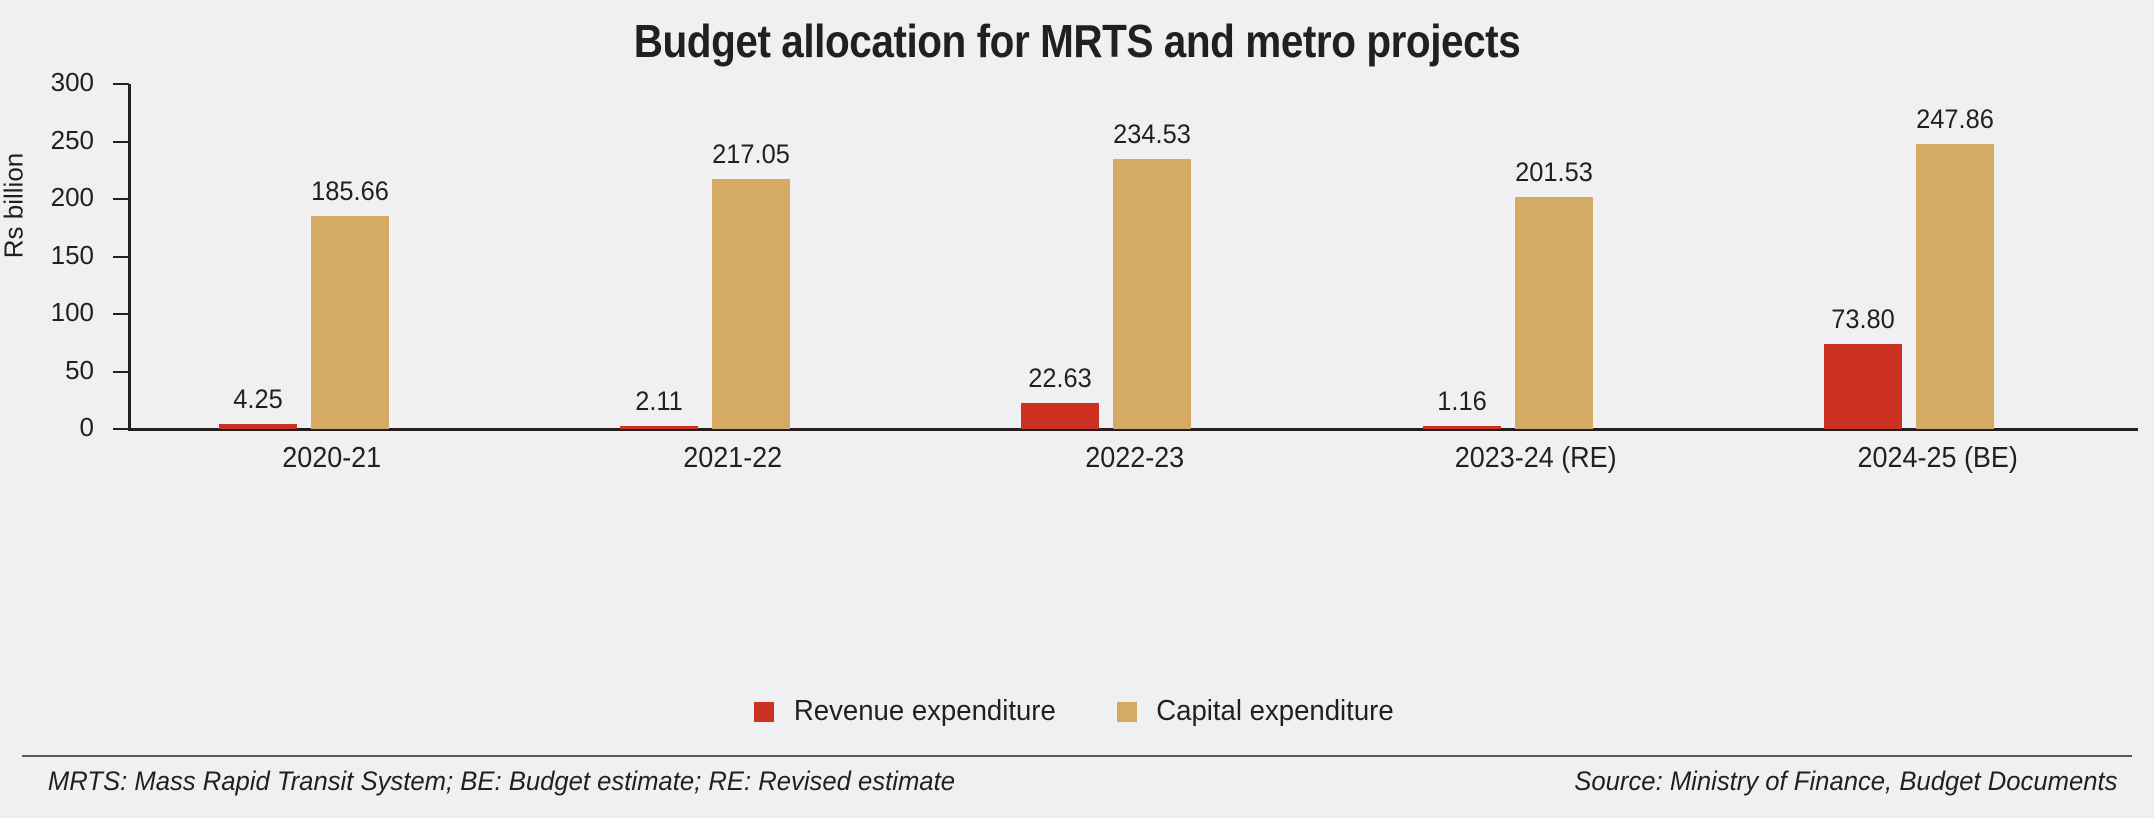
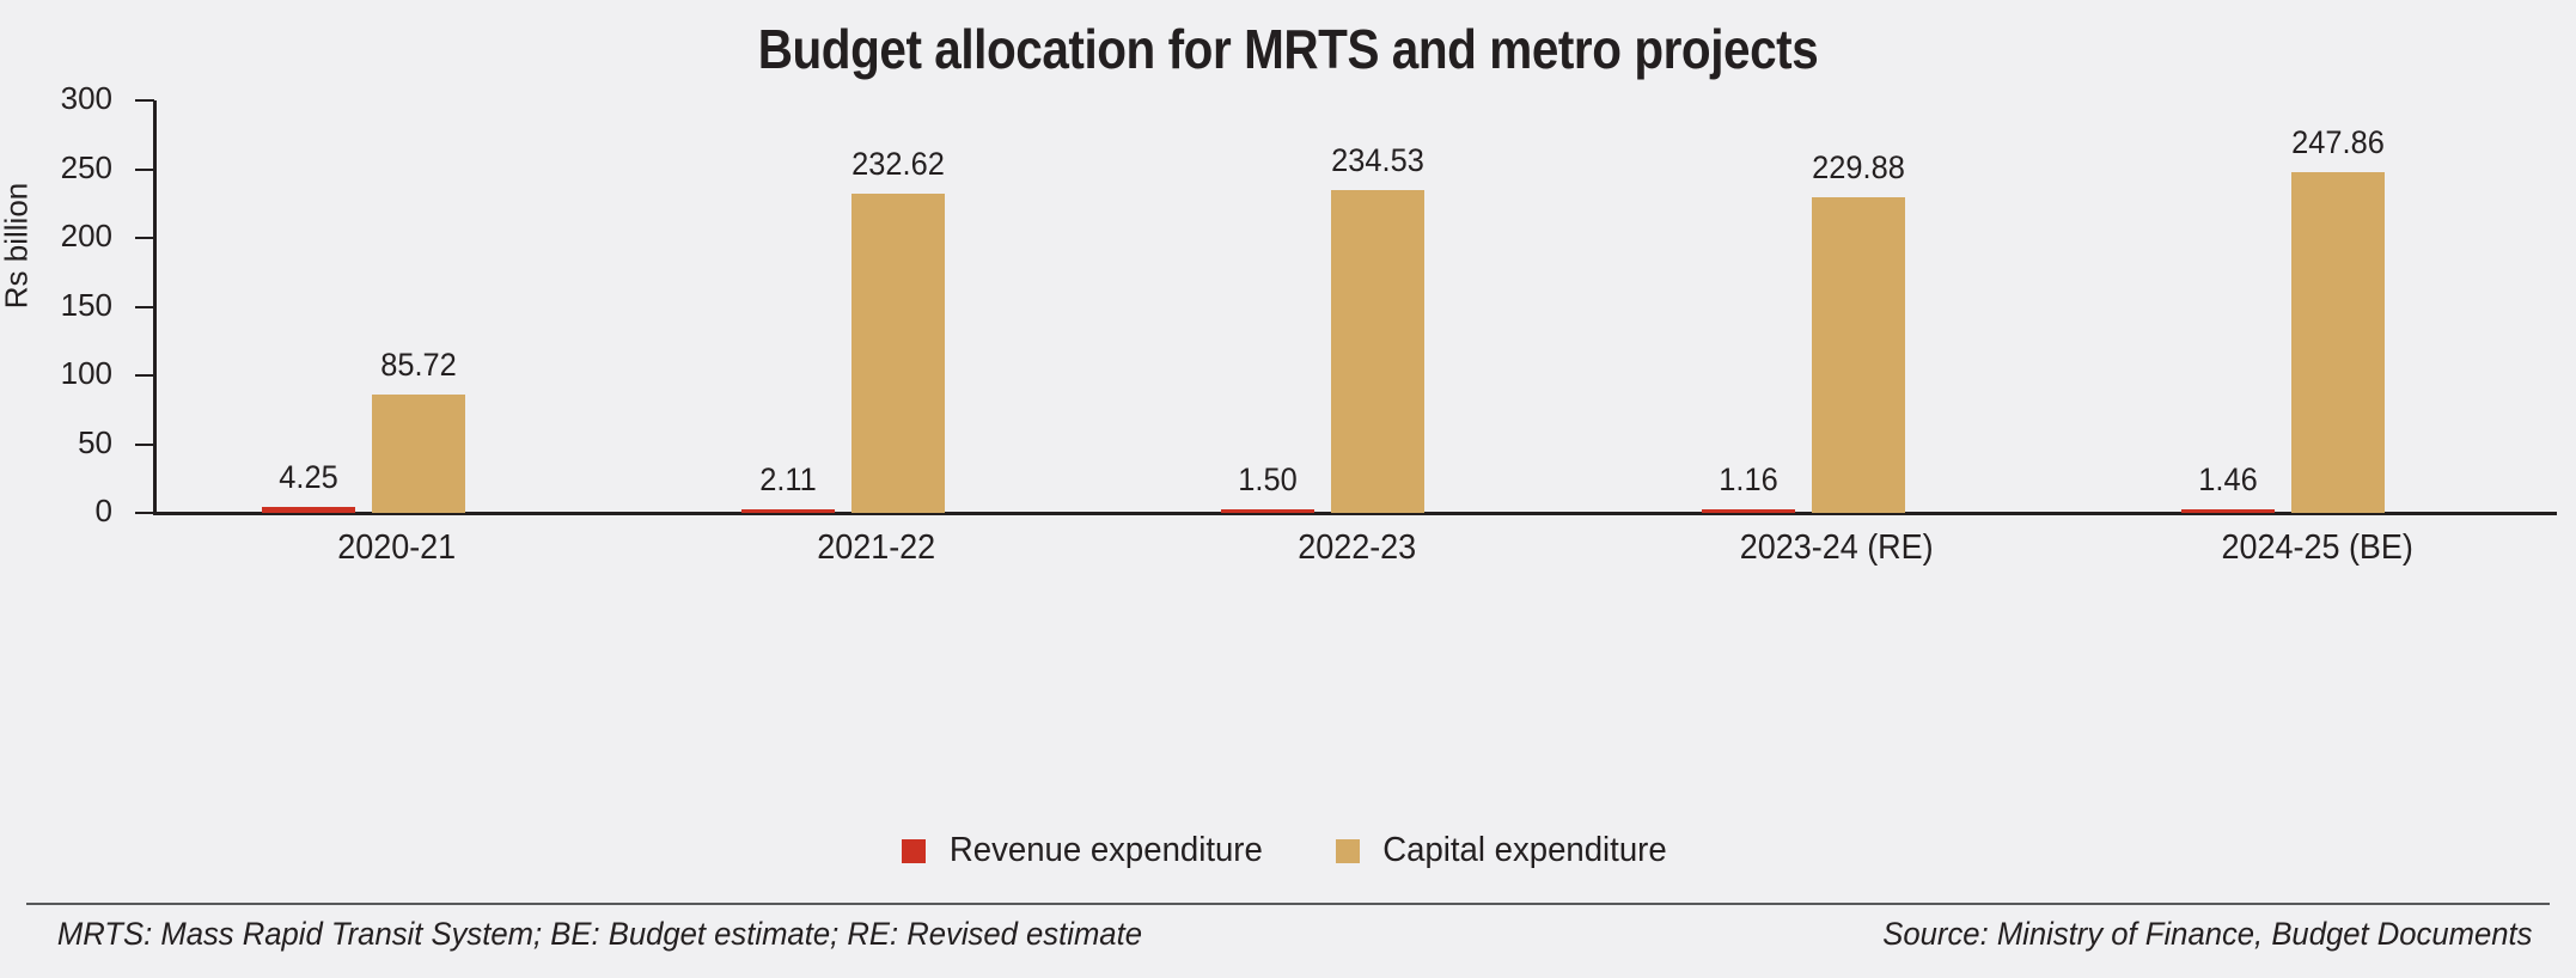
Capital expenditure/2020-21: 185.66 -> 85.72
Capital expenditure/2021-22: 217.05 -> 232.62
Revenue expenditure/2022-23: 22.63 -> 1.50
Capital expenditure/2023-24 (RE): 201.53 -> 229.88
Revenue expenditure/2024-25 (BE): 73.80 -> 1.46
